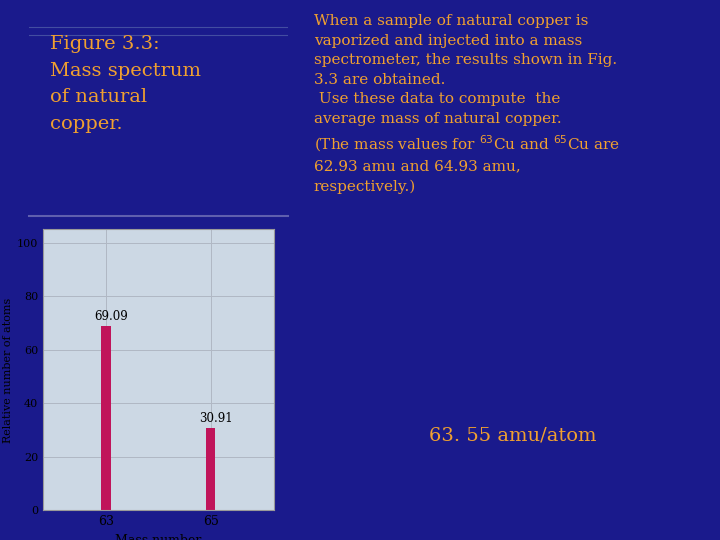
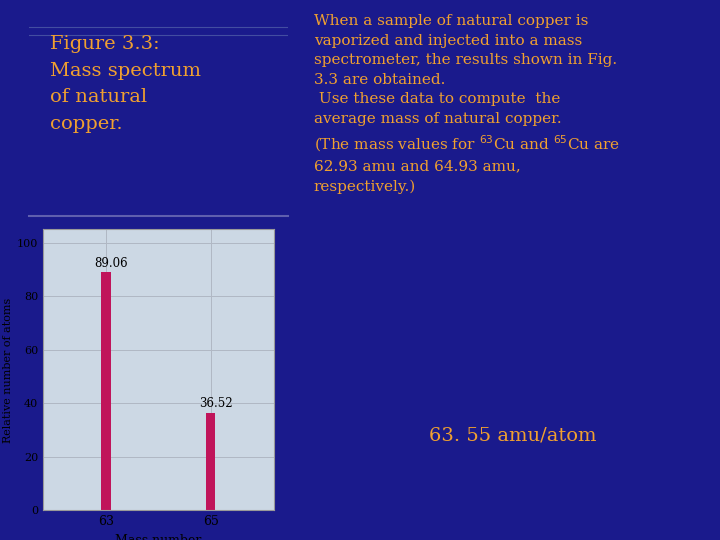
63: 69.09 -> 89.06
65: 30.91 -> 36.52
